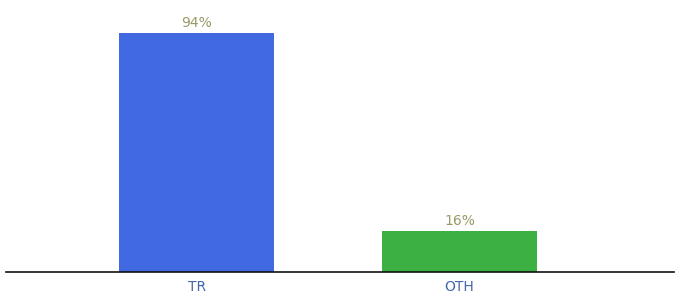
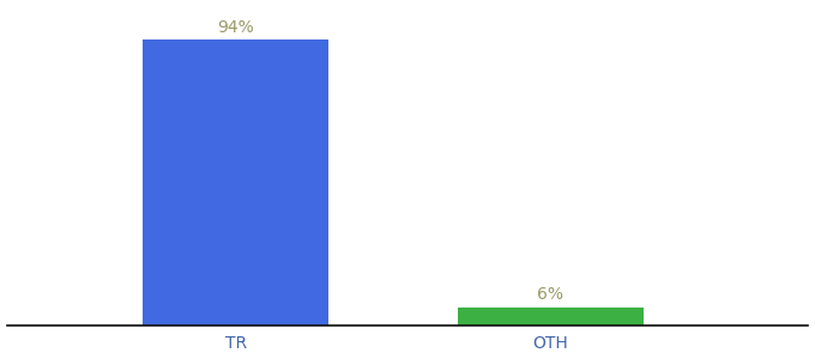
OTH: 16% -> 6%
